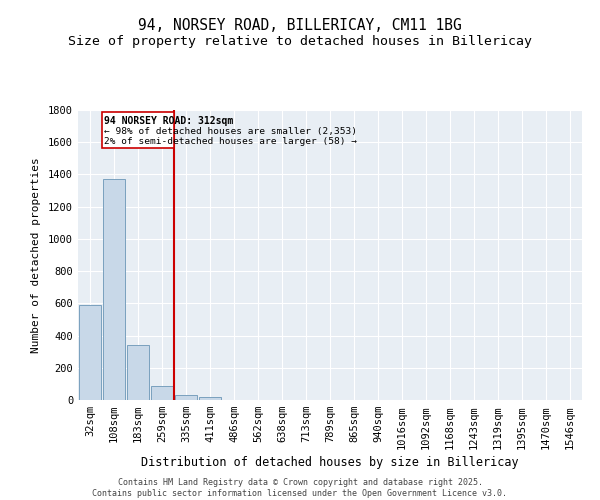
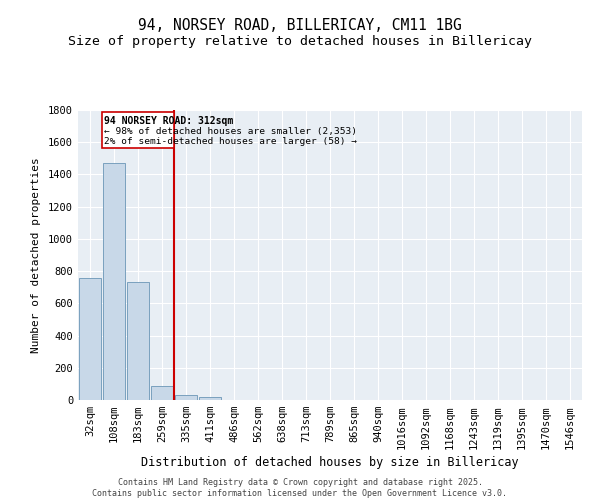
32sqm: 590 -> 760
108sqm: 1370 -> 1470
183sqm: 340 -> 730
